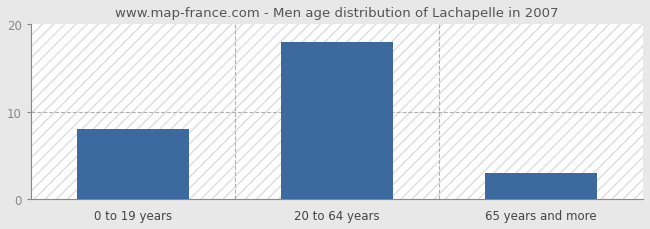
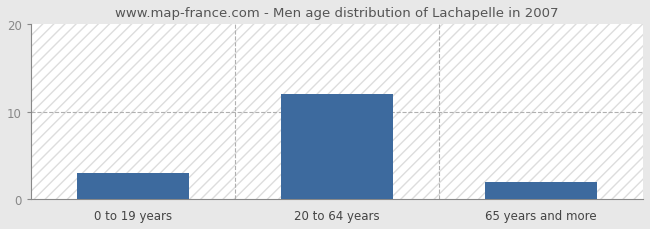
0 to 19 years: 8 -> 3
20 to 64 years: 18 -> 12
65 years and more: 3 -> 2
